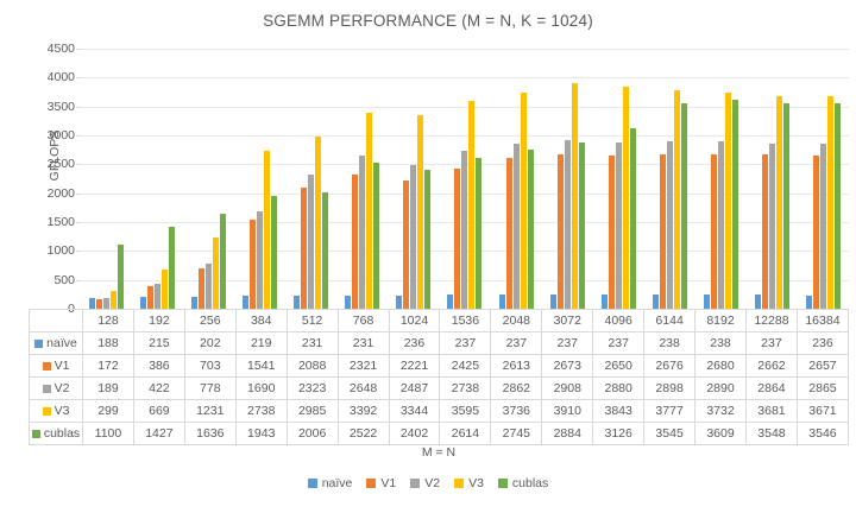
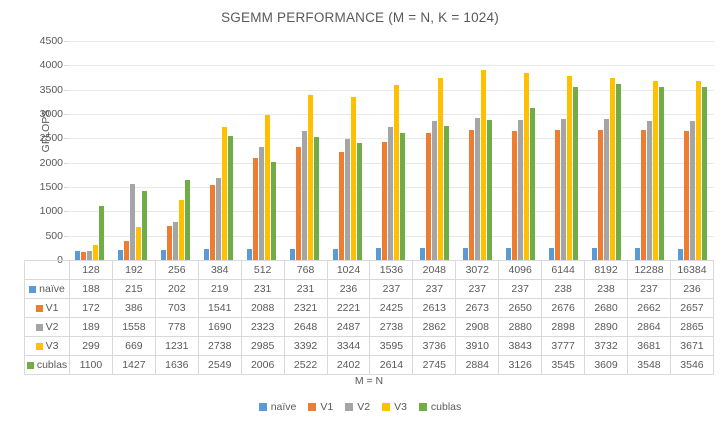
V2/192: 422 -> 1558
cublas/384: 1943 -> 2549
